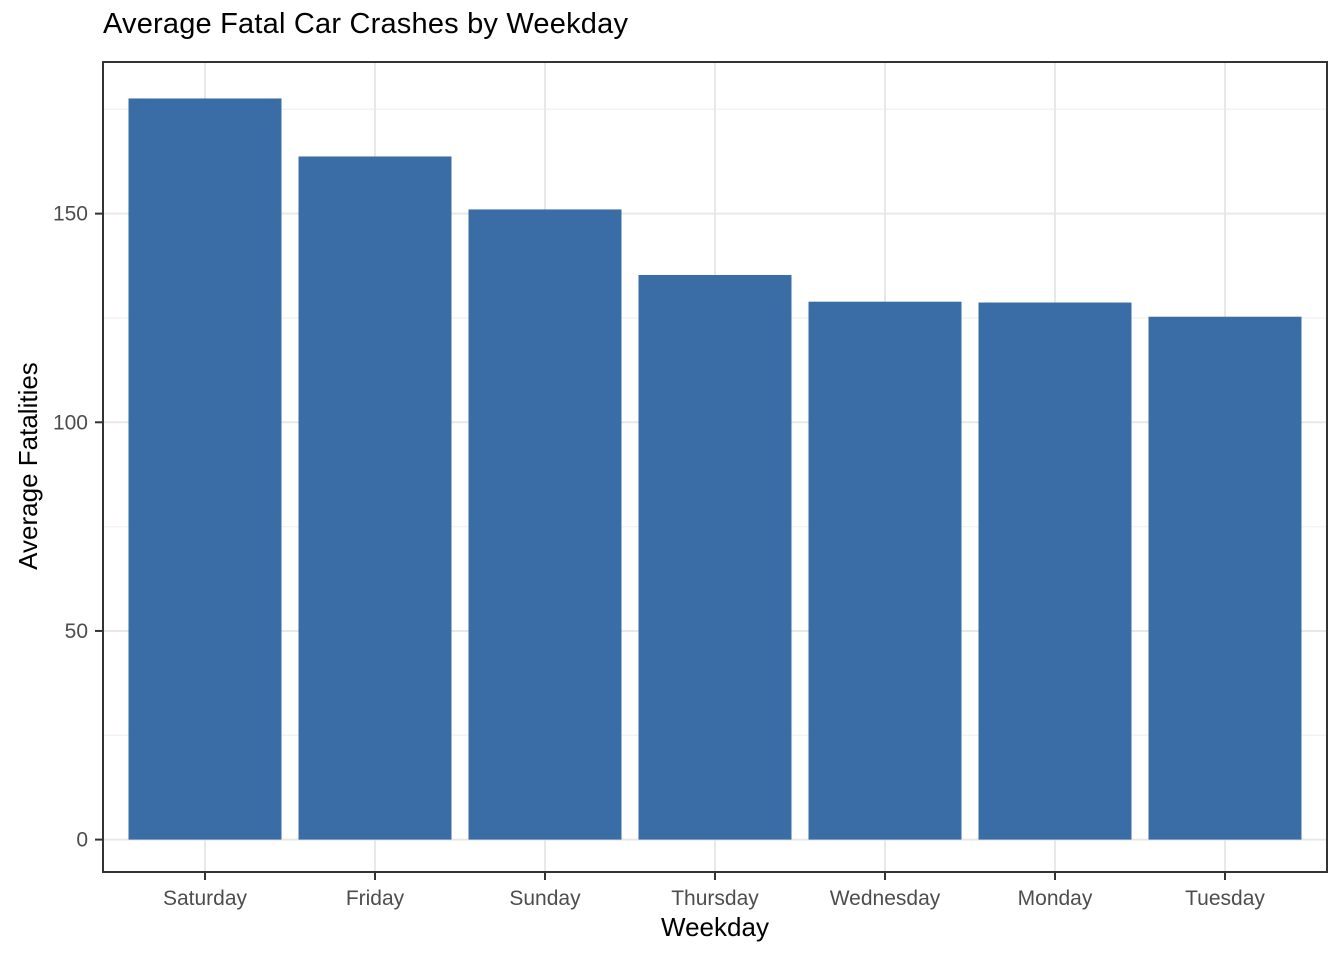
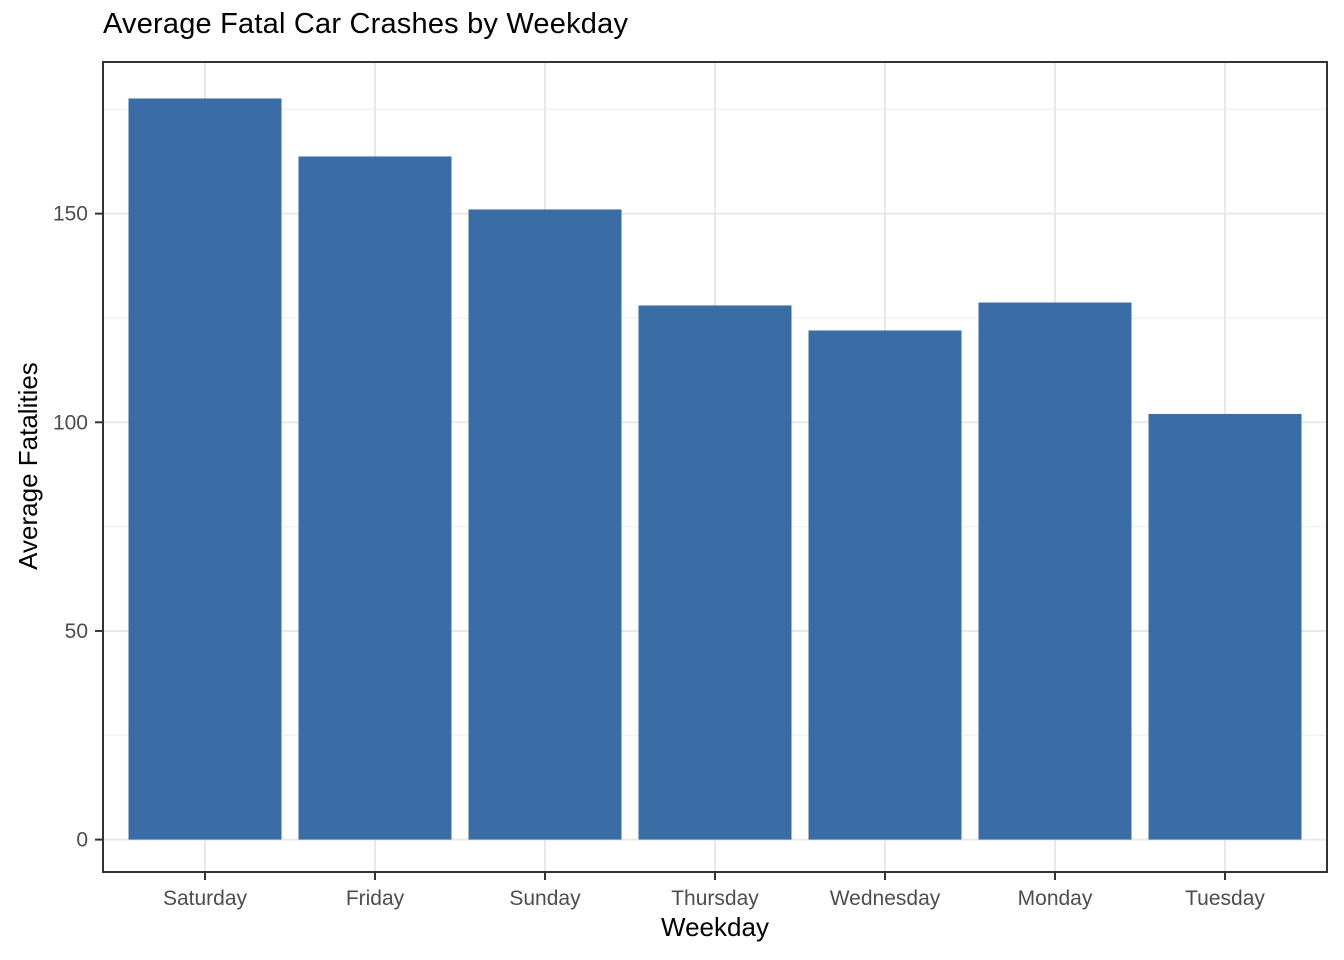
Thursday: 135 -> 128
Wednesday: 129 -> 122
Tuesday: 125 -> 102
